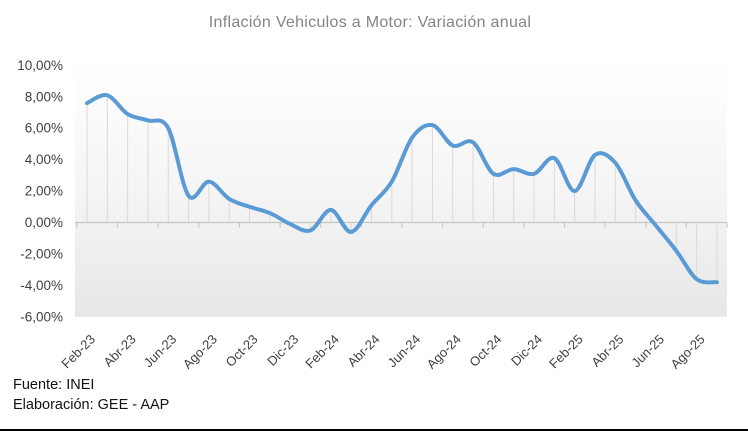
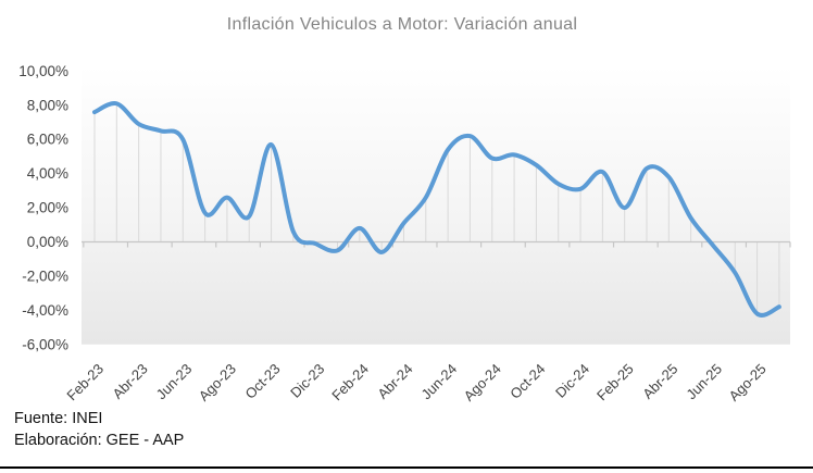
Oct-23: 1,0% -> 5,7%
Oct-24: 3,1% -> 4,5%
Ago-25: -3,6% -> -4,2%
